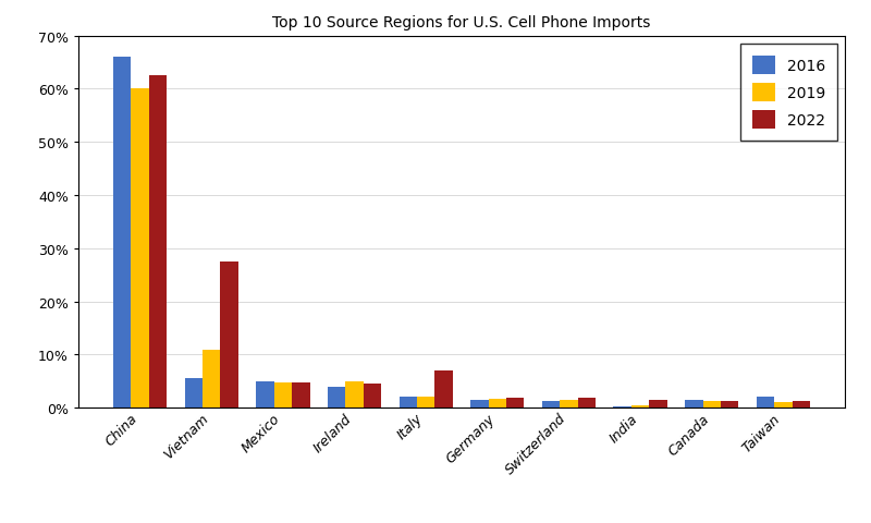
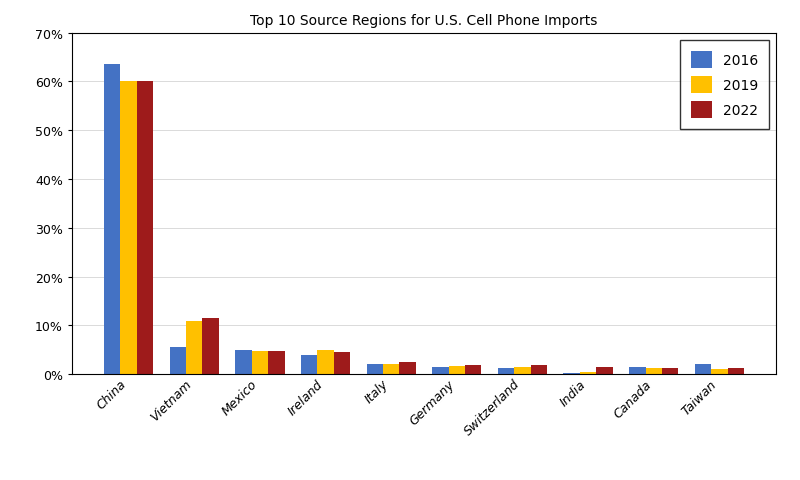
2016/China: 66.0% -> 63.5%
2022/China: 62.5% -> 60.0%
2022/Vietnam: 27.5% -> 11.5%
2022/Italy: 7.0% -> 2.5%
